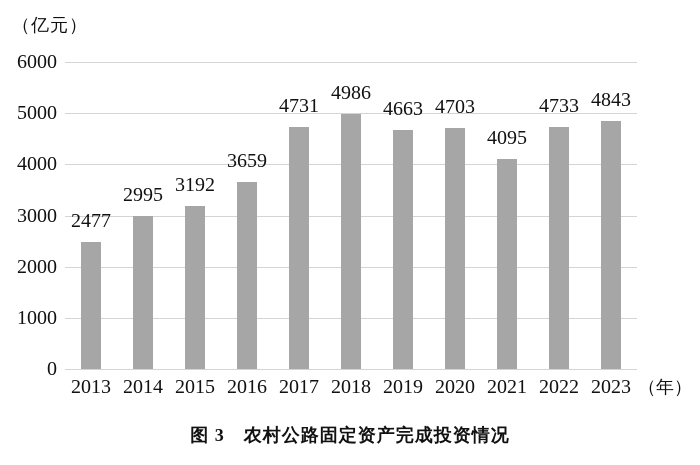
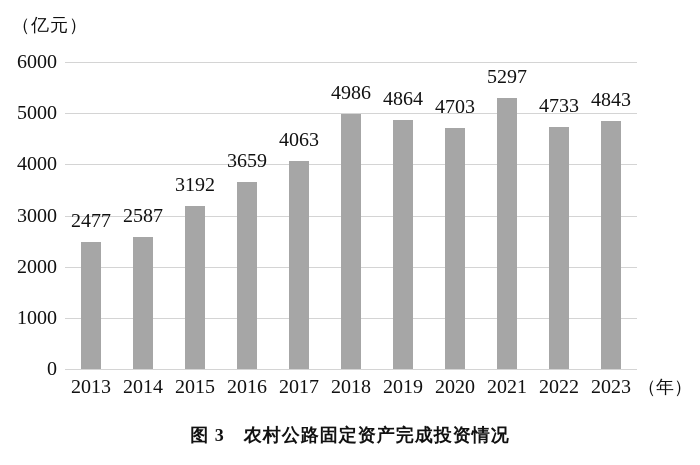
2014: 2995 -> 2587
2017: 4731 -> 4063
2019: 4663 -> 4864
2021: 4095 -> 5297
